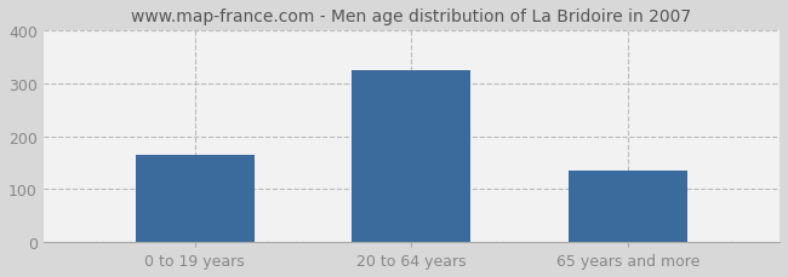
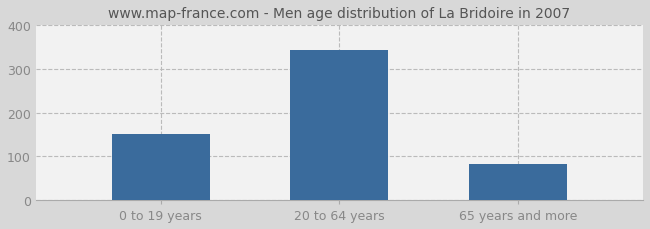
0 to 19 years: 165 -> 152
20 to 64 years: 325 -> 344
65 years and more: 135 -> 83
